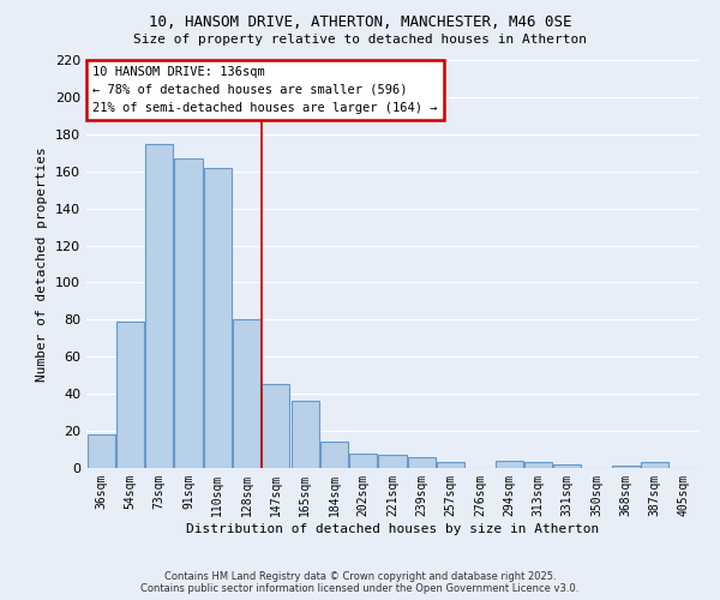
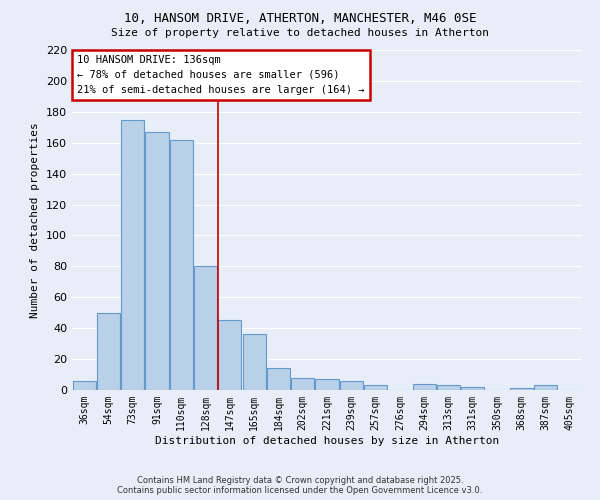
36sqm: 18 -> 6
54sqm: 79 -> 50
